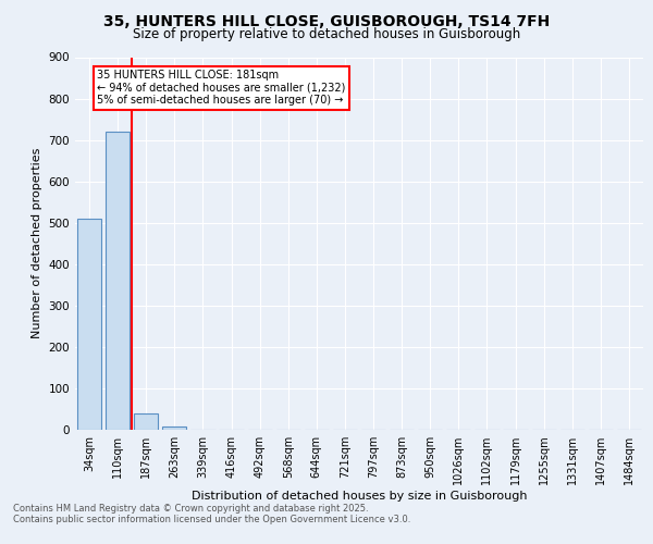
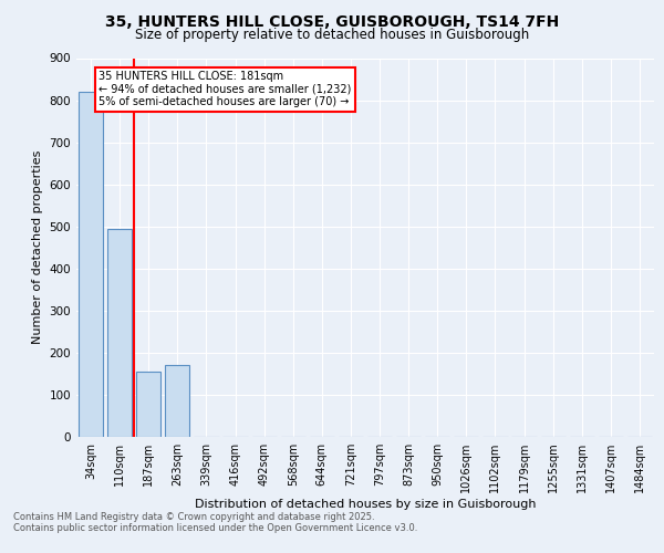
34sqm: 510 -> 820
110sqm: 720 -> 495
187sqm: 40 -> 155
263sqm: 8 -> 170
